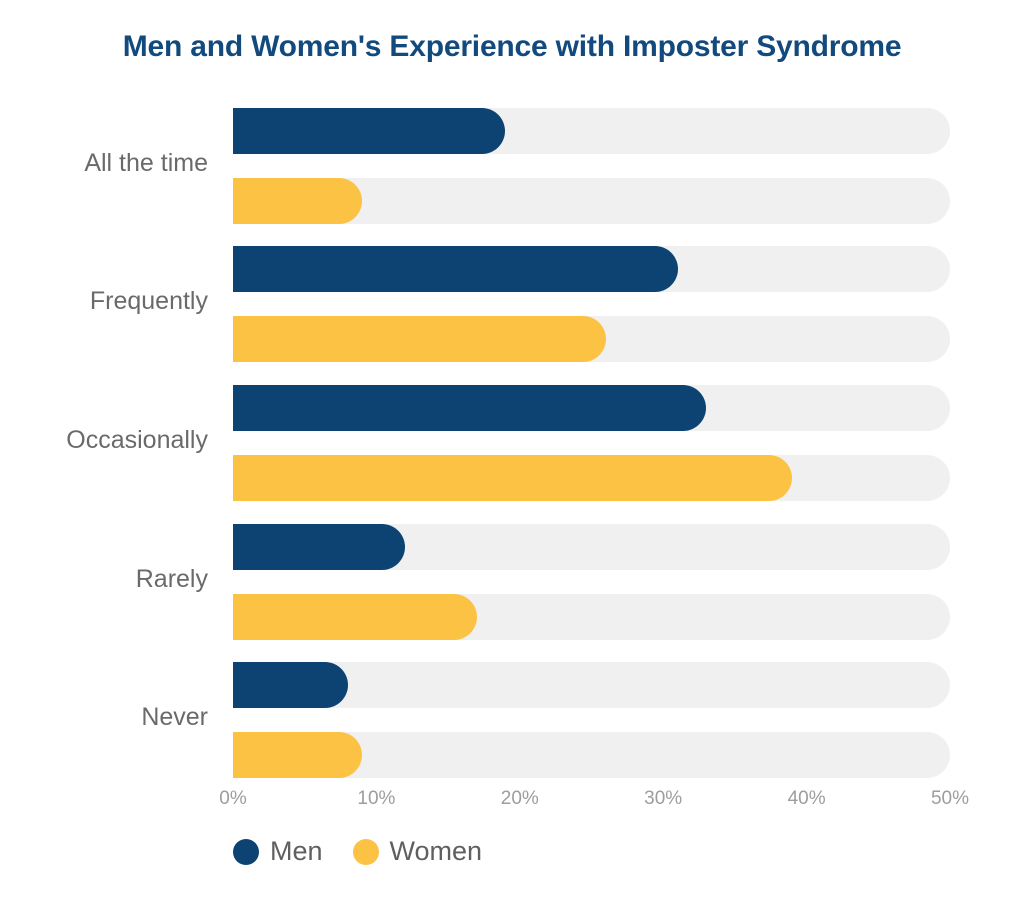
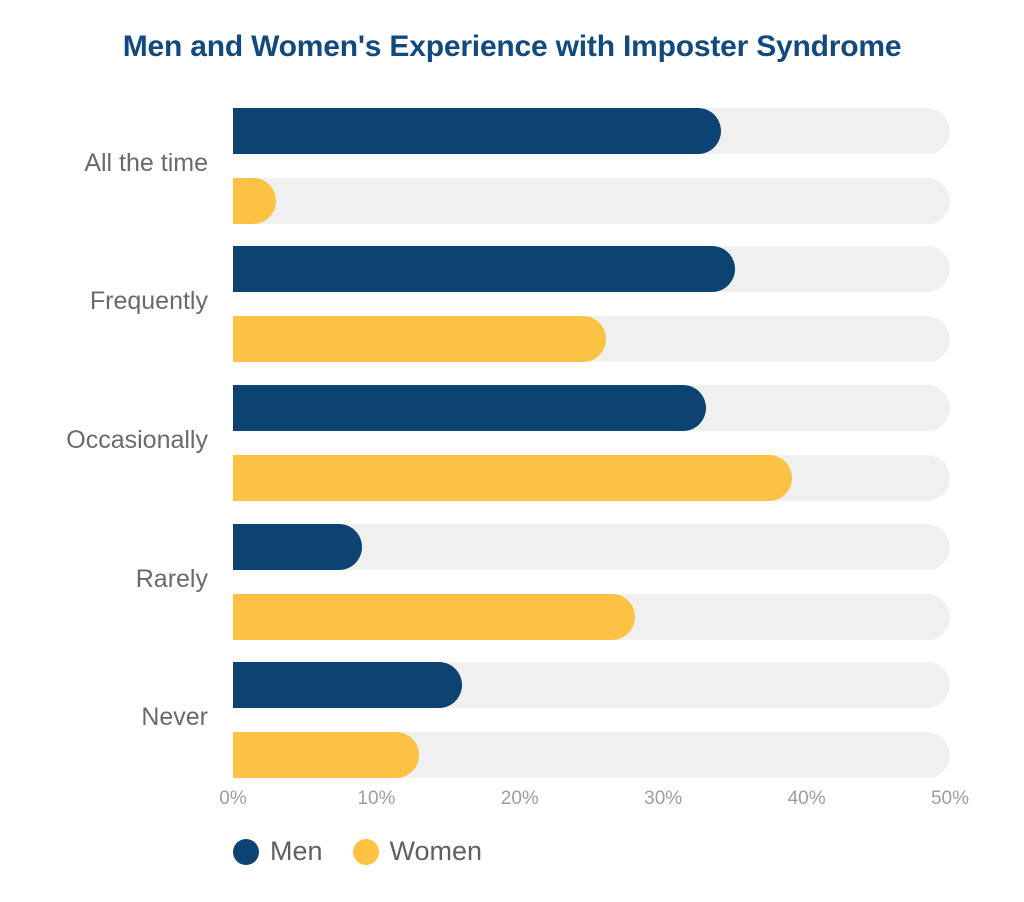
Men/All the time: 19% -> 34%
Women/All the time: 9% -> 3%
Men/Frequently: 31% -> 35%
Men/Rarely: 12% -> 9%
Women/Rarely: 17% -> 28%
Men/Never: 8% -> 16%
Women/Never: 9% -> 13%
